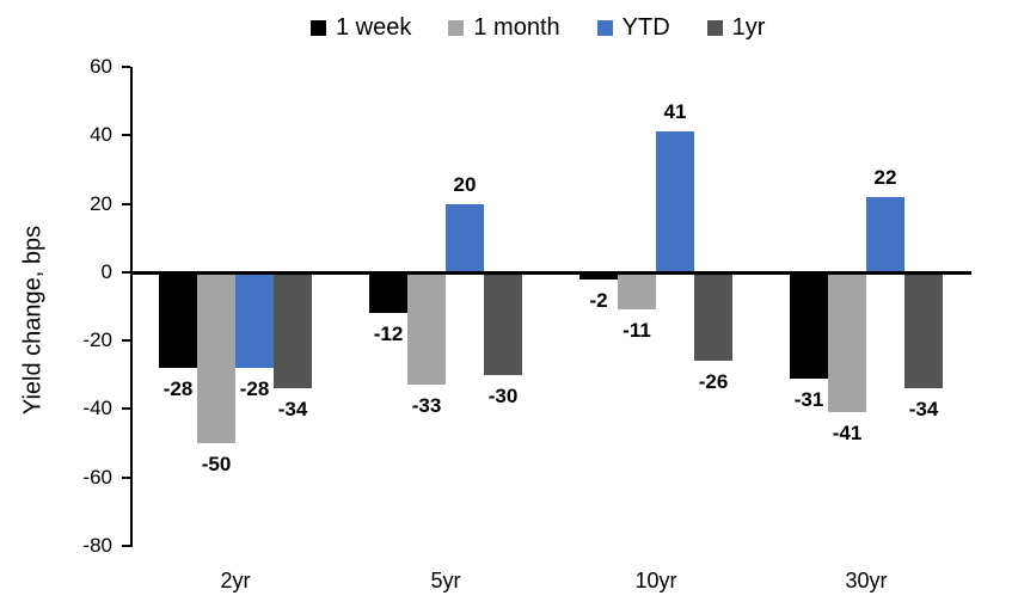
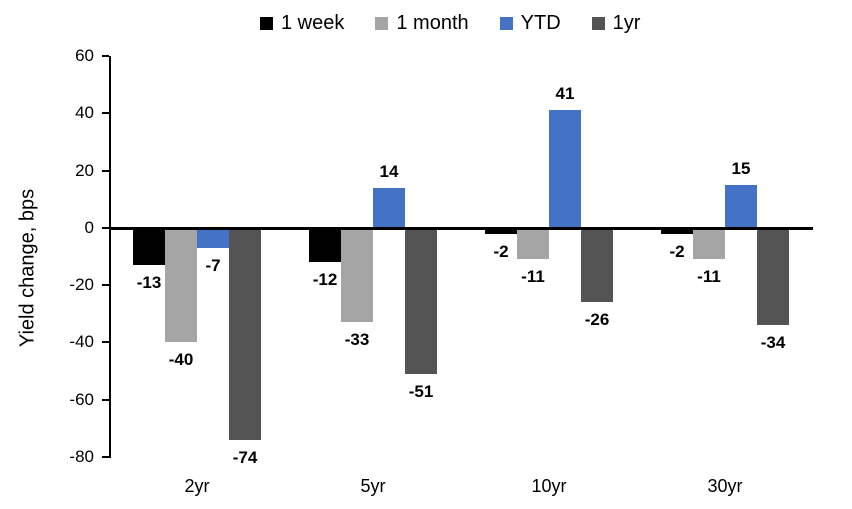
1 week/2yr: -28 -> -13
1 month/2yr: -50 -> -40
YTD/2yr: -28 -> -7
1yr/2yr: -34 -> -74
YTD/5yr: 20 -> 14
1yr/5yr: -30 -> -51
1 week/30yr: -31 -> -2
1 month/30yr: -41 -> -11
YTD/30yr: 22 -> 15
